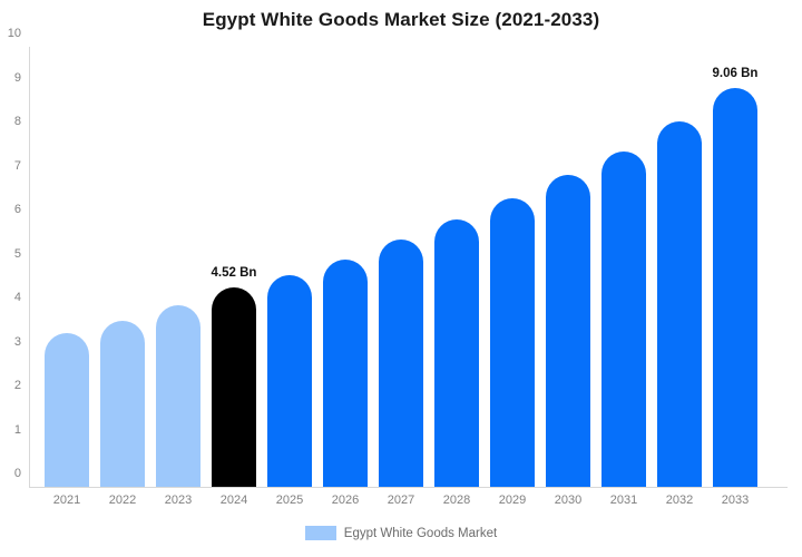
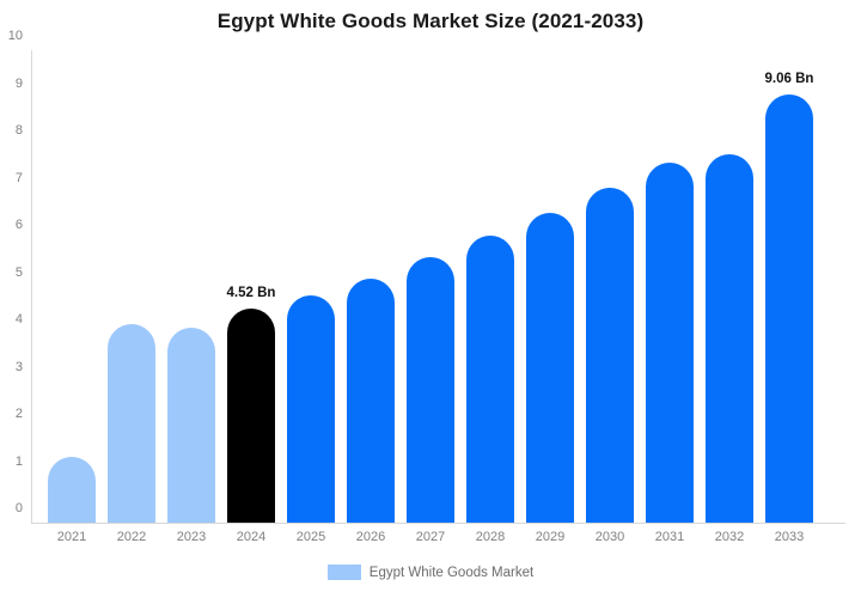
2021: 3.5 -> 1.4
2022: 3.8 -> 4.2
2032: 8.3 -> 7.8
